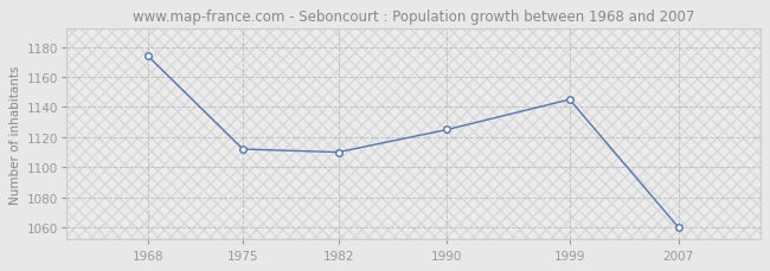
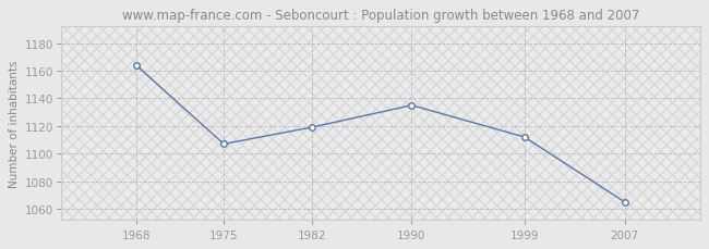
1968: 1174 -> 1164
1975: 1112 -> 1107
1982: 1110 -> 1119
1990: 1125 -> 1135
1999: 1145 -> 1112
2007: 1060 -> 1065
